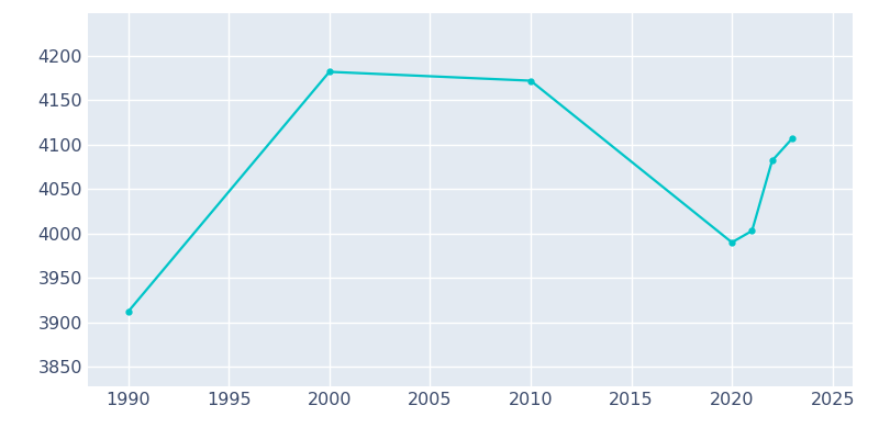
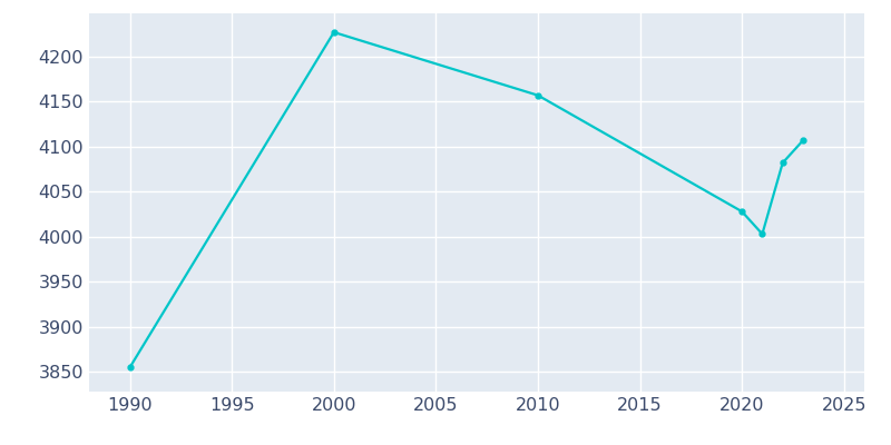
1990: 3912 -> 3855
2000: 4182 -> 4227
2010: 4172 -> 4157
2020: 3990 -> 4028
